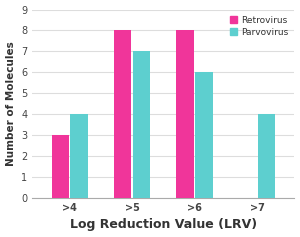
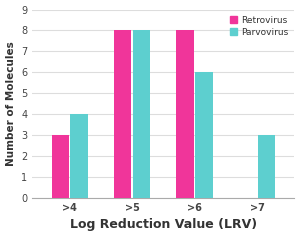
Parvovirus/>5: 7 -> 8
Parvovirus/>7: 4 -> 3
